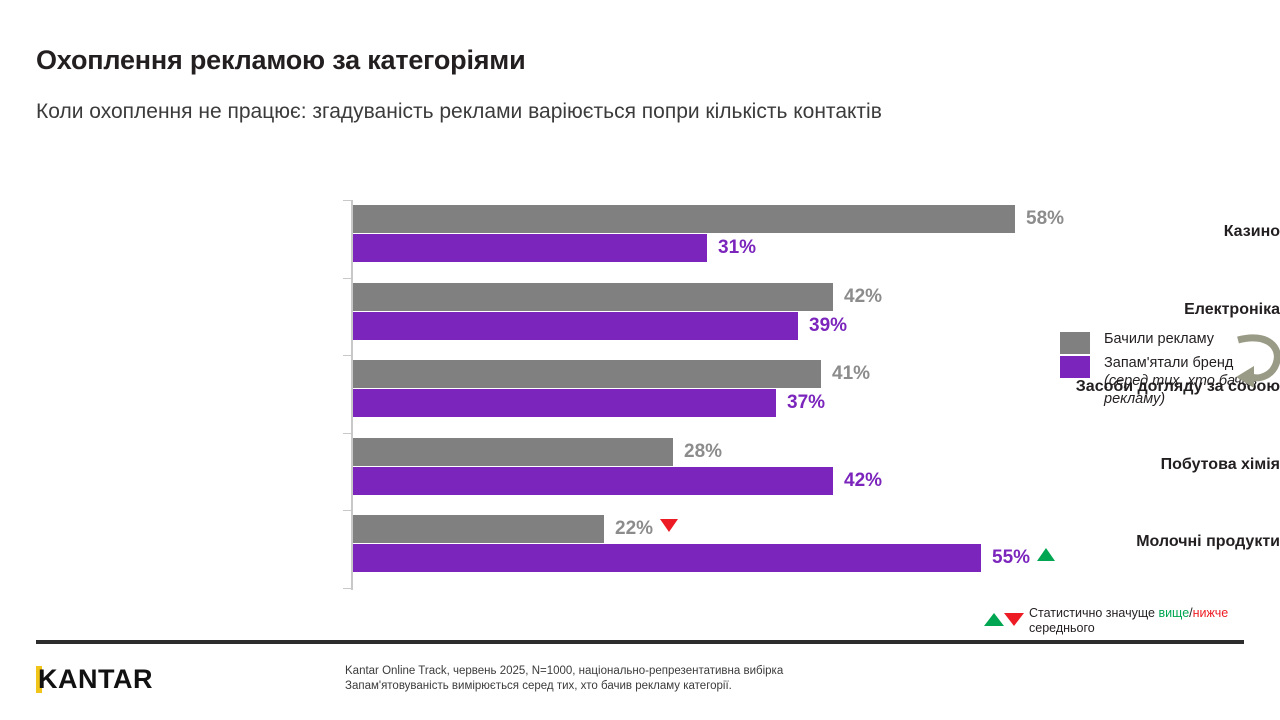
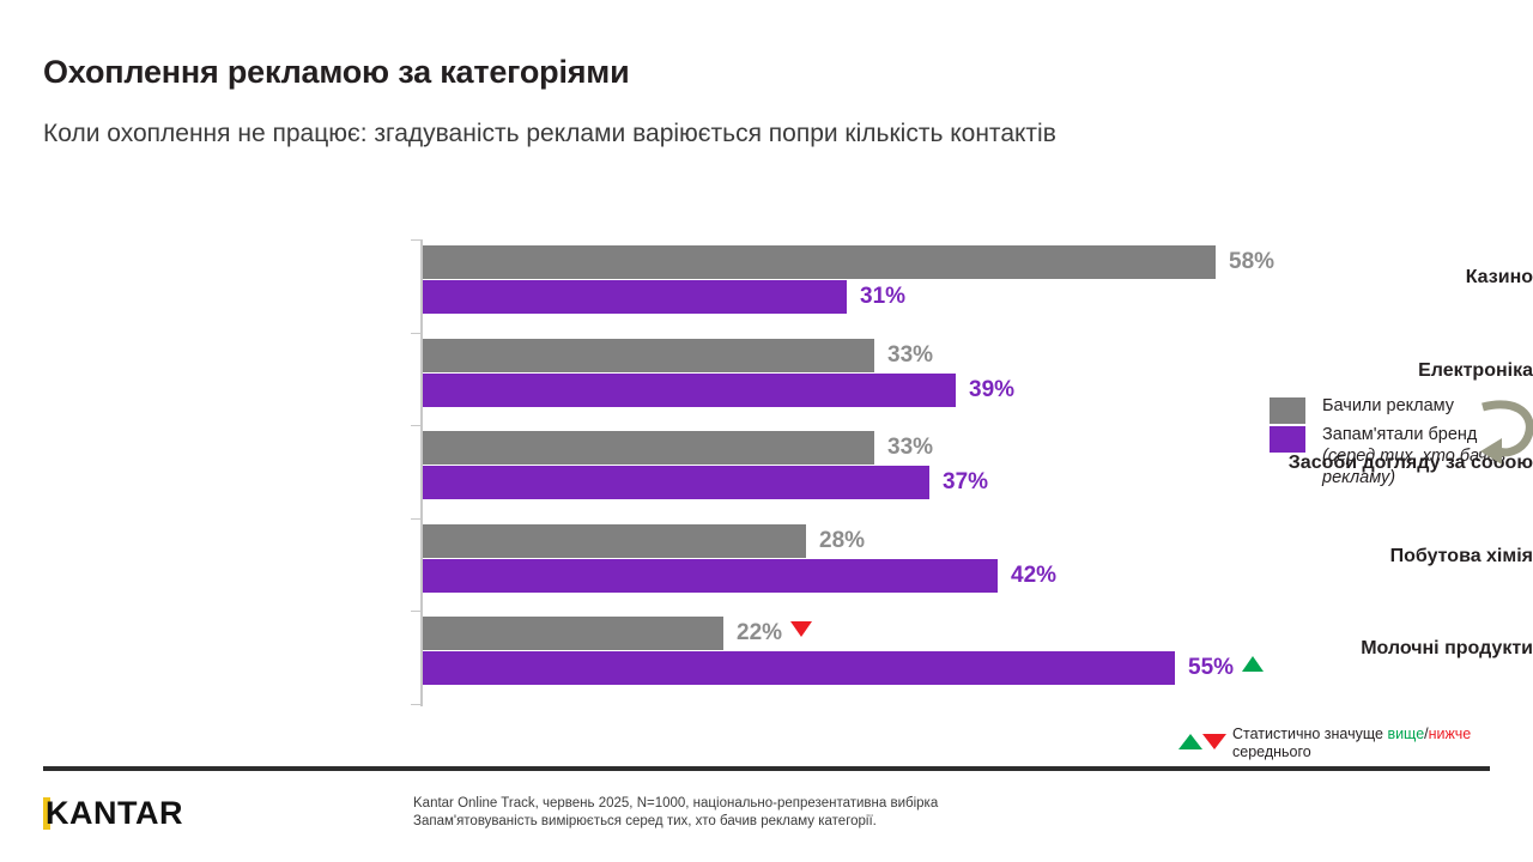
Бачили рекламу/Електроніка: 42% -> 33%
Бачили рекламу/Засоби догляду за собою: 41% -> 33%
